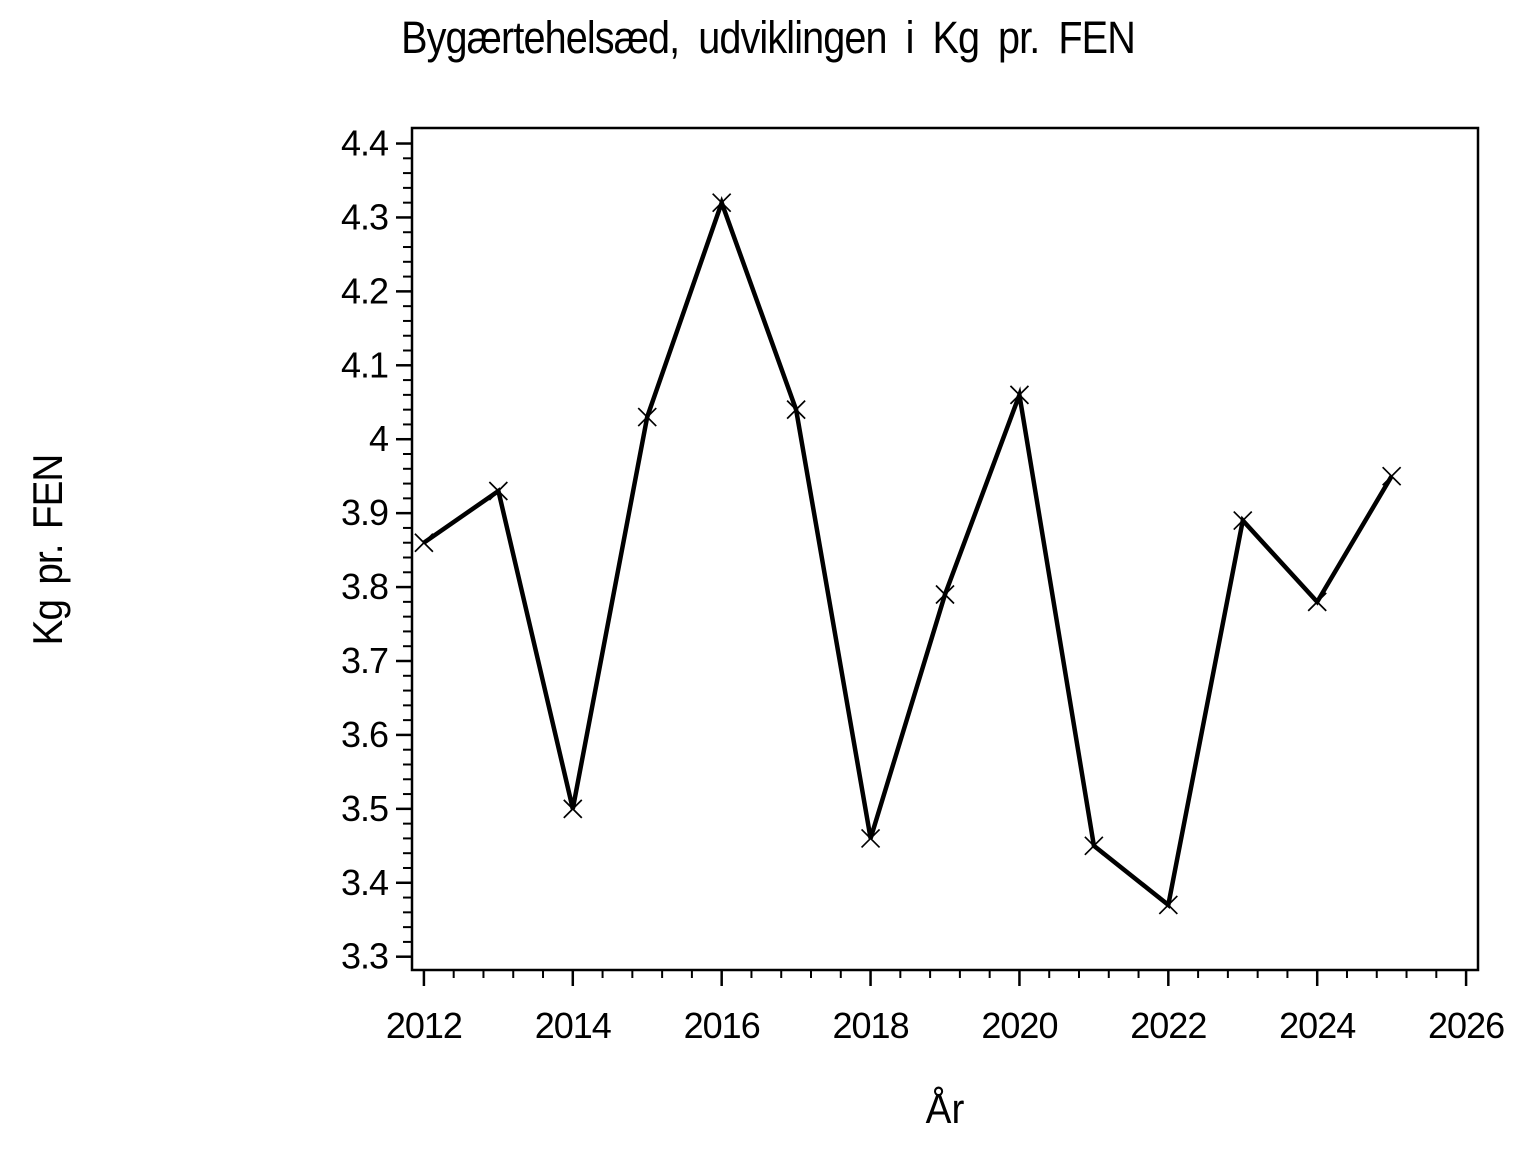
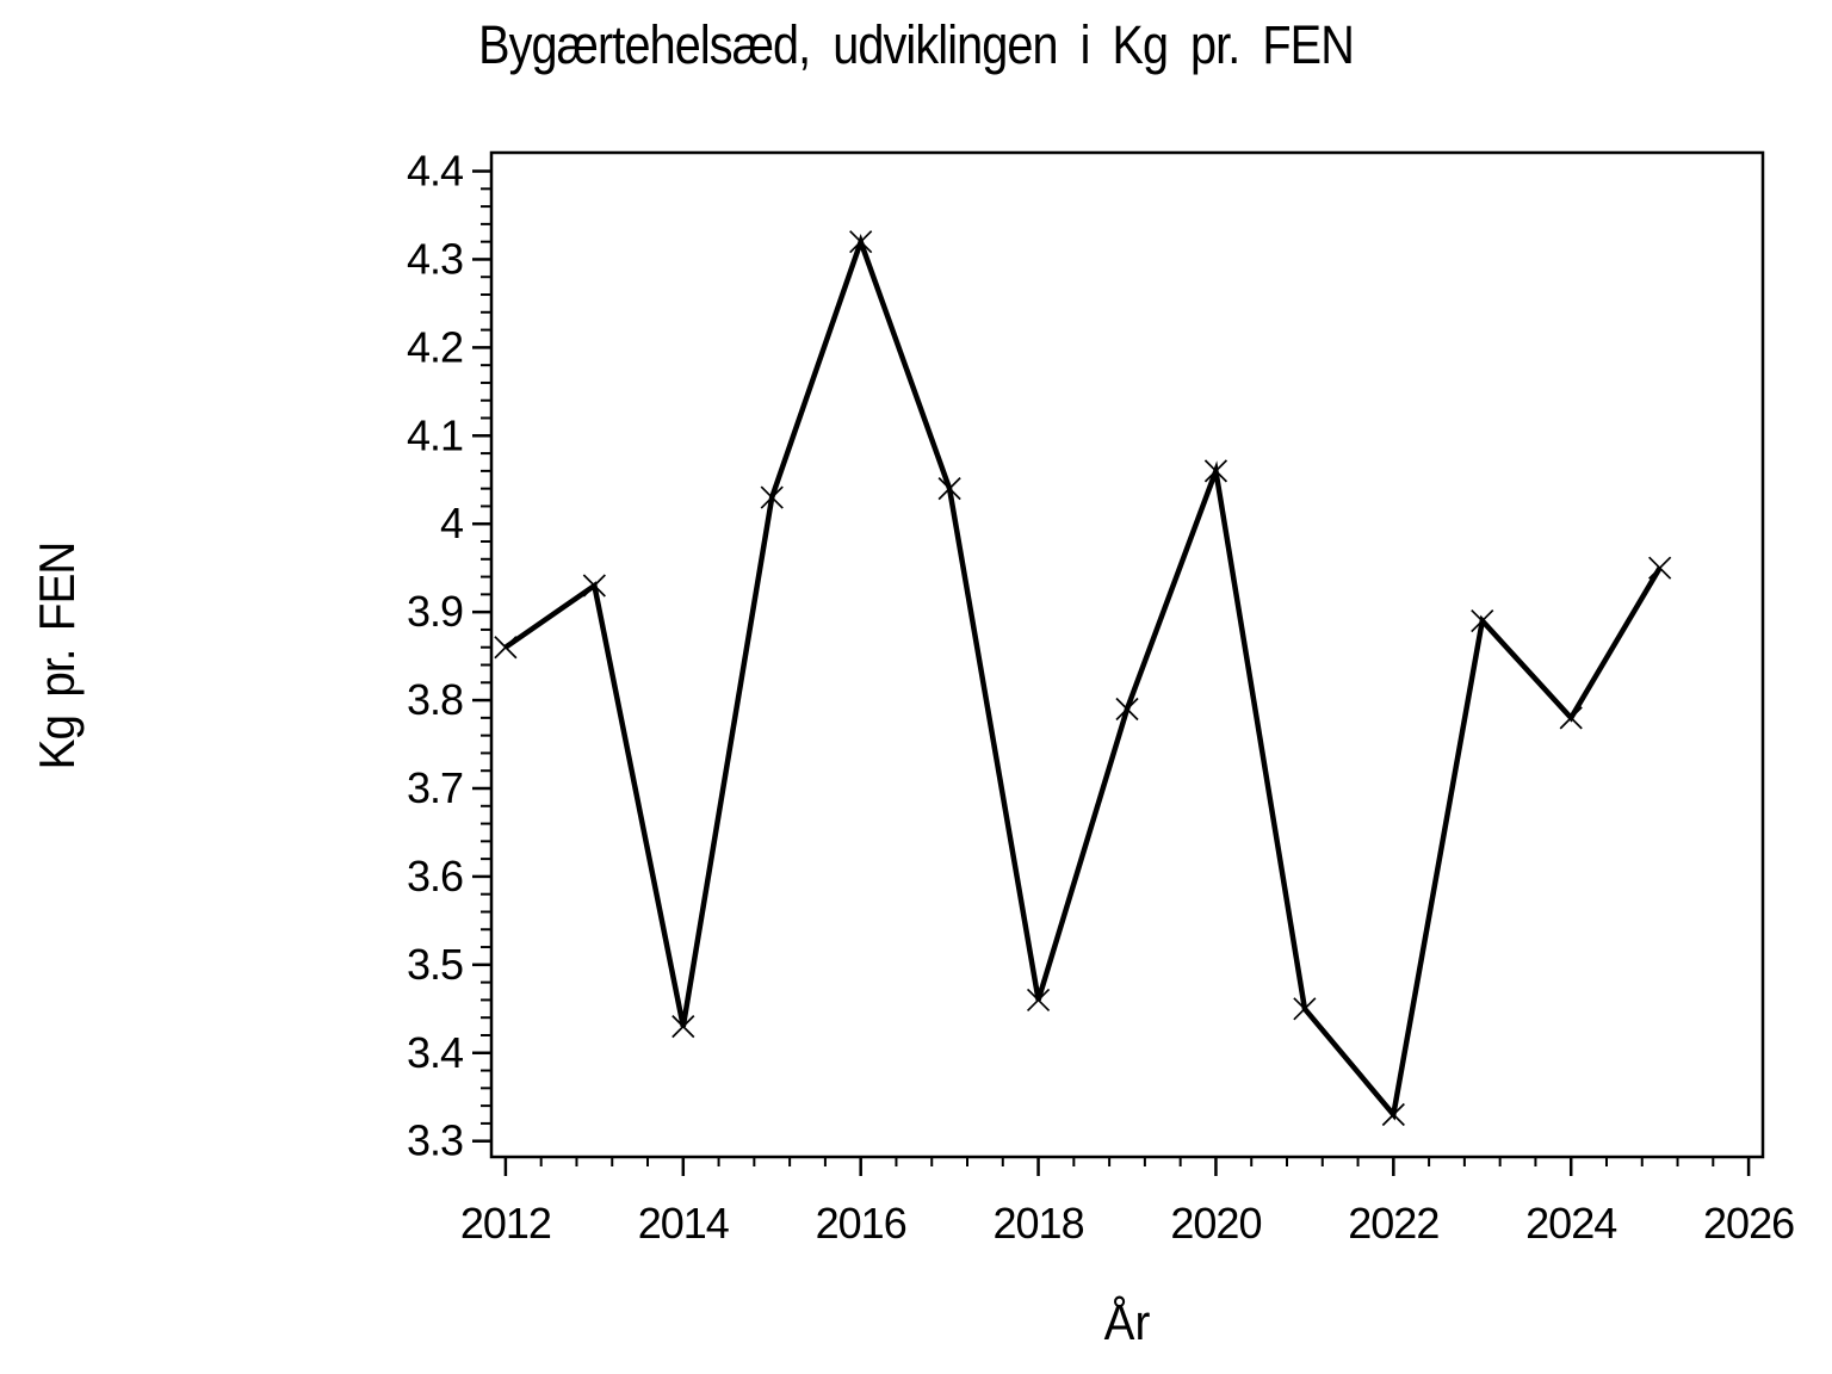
2014: 3.50 -> 3.43
2022: 3.37 -> 3.33
